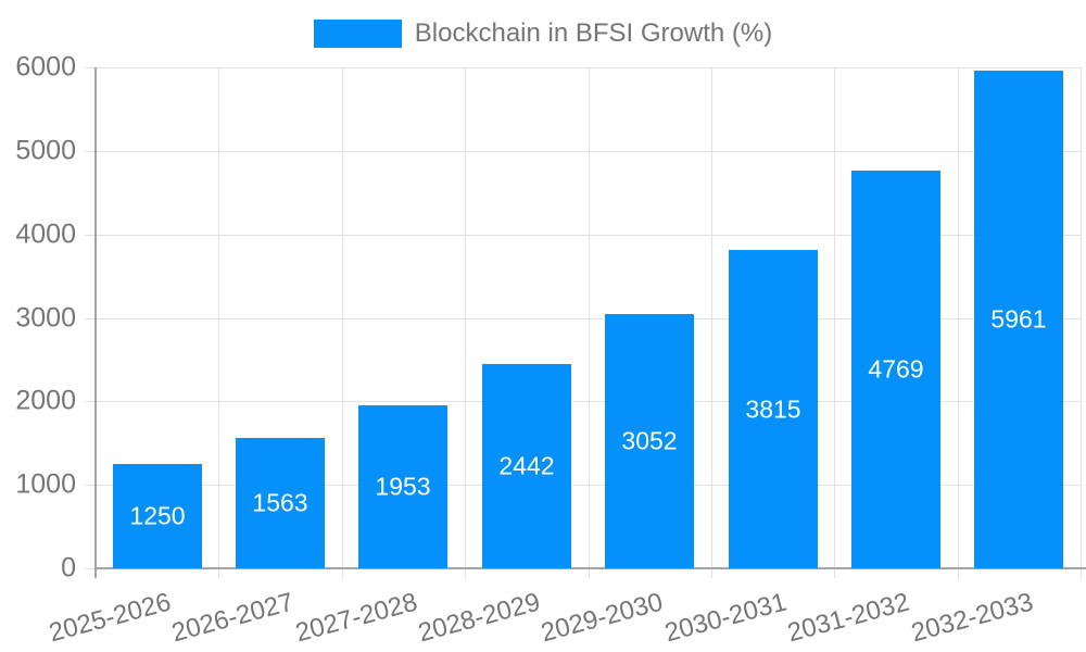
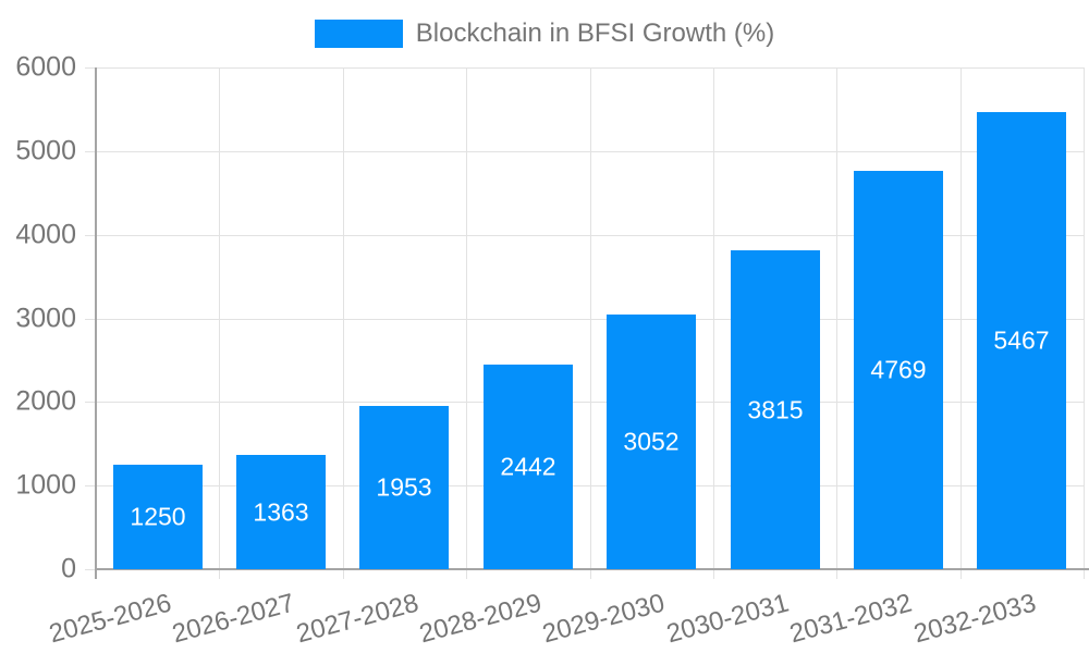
2026-2027: 1563 -> 1363
2032-2033: 5961 -> 5467
